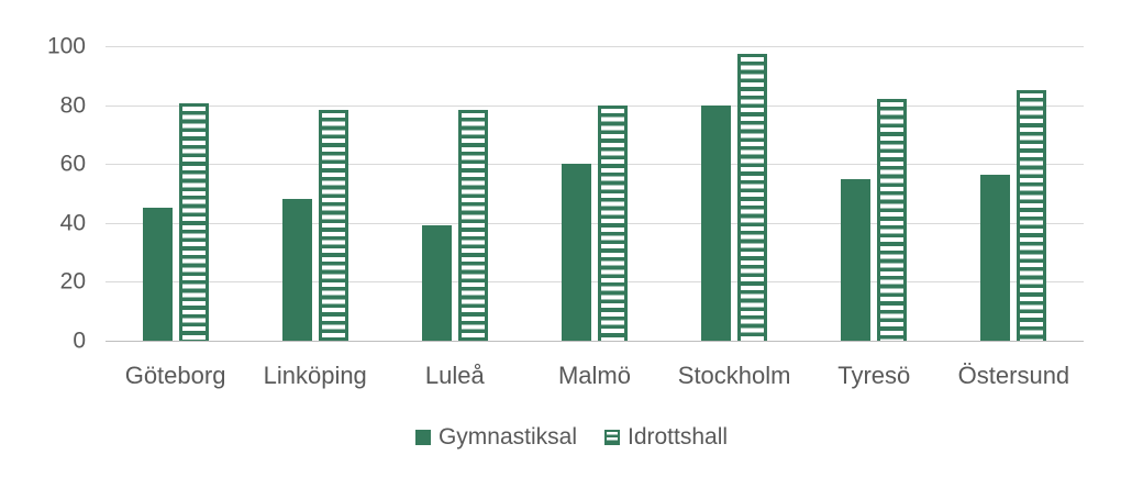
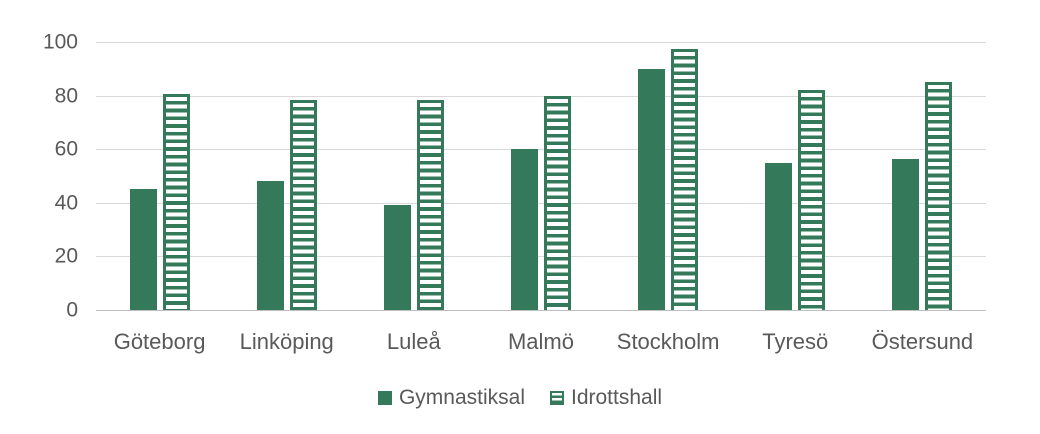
Gymnastiksal/Stockholm: 80 -> 90
